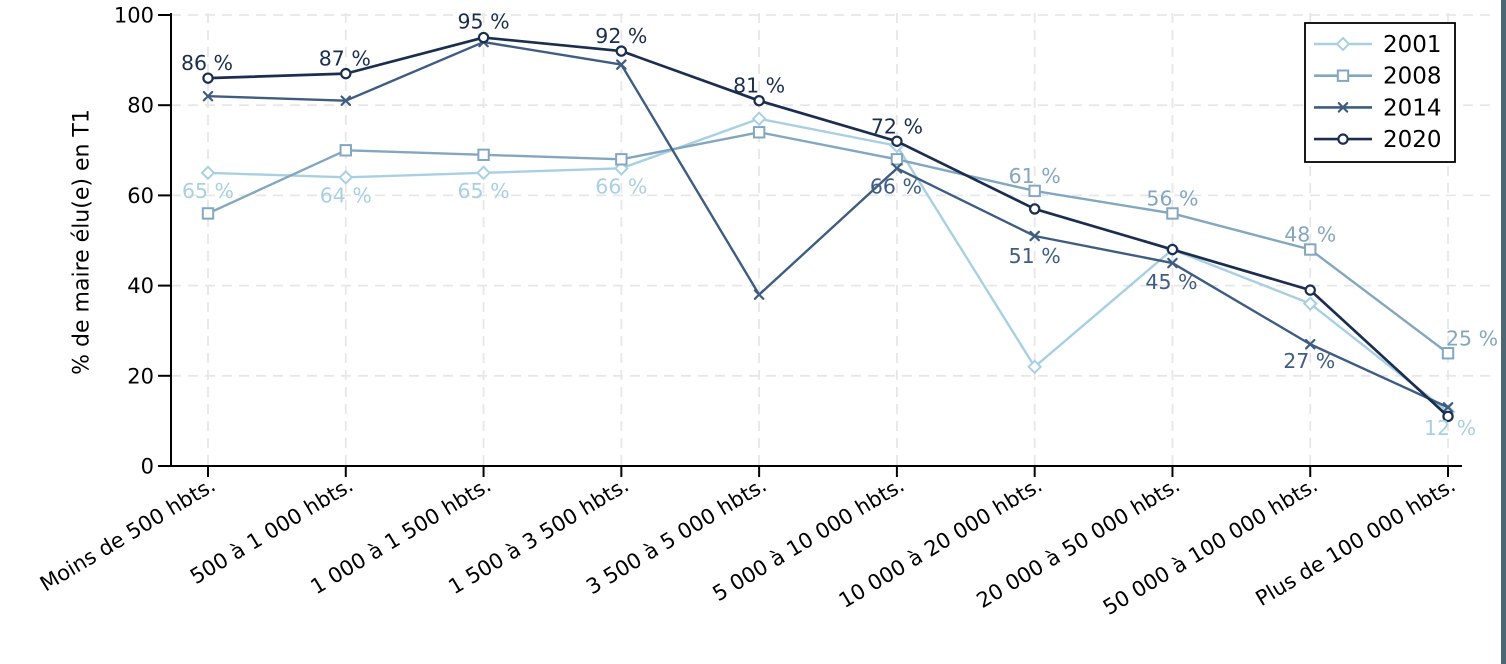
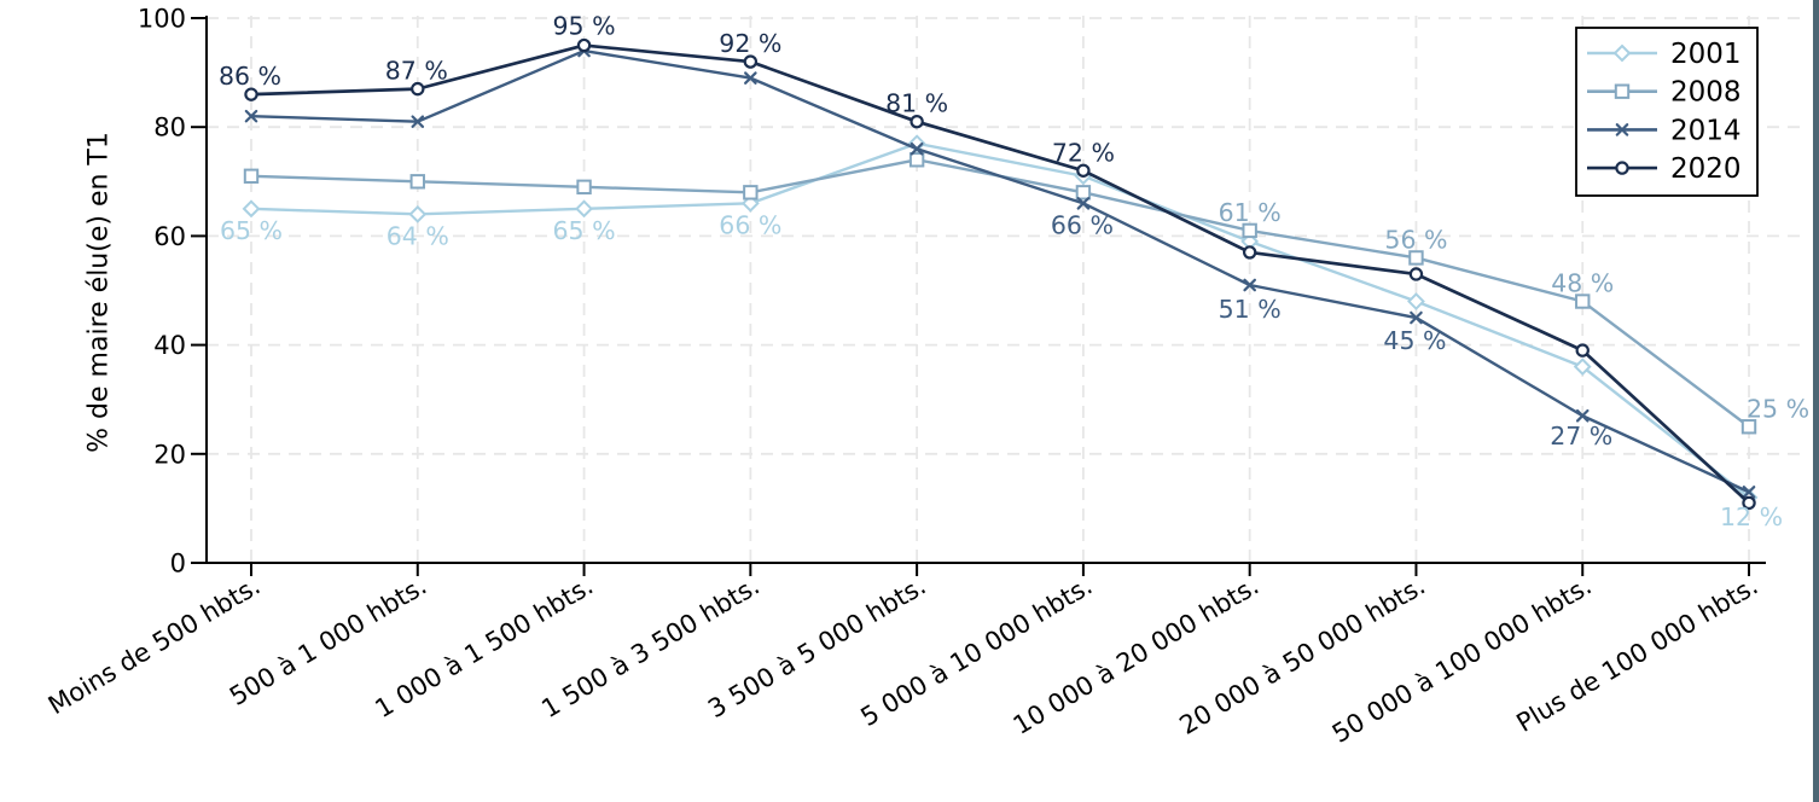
2008/Moins de 500 hbts.: 56 -> 71
2014/3 500 à 5 000 hbts.: 38 -> 76
2001/10 000 à 20 000 hbts.: 22 -> 59
2020/20 000 à 50 000 hbts.: 48 -> 53
